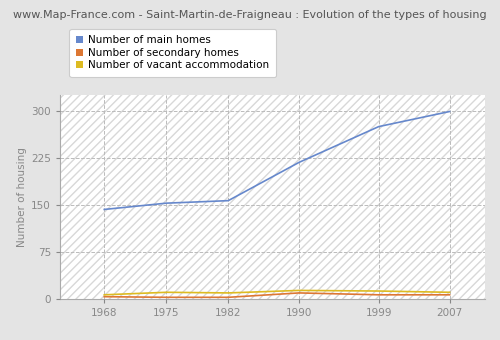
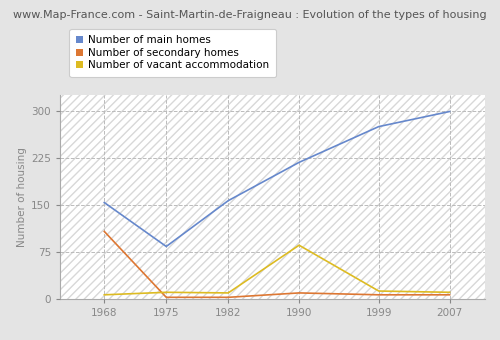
Number of main homes/1968: 143 -> 154
Number of secondary homes/1968: 4 -> 108
Number of main homes/1975: 153 -> 84
Number of vacant accommodation/1990: 14 -> 86
